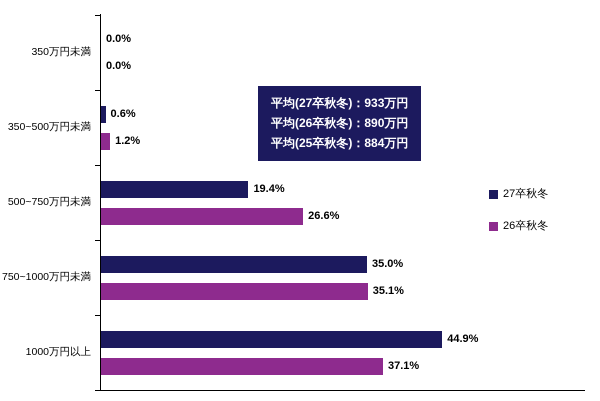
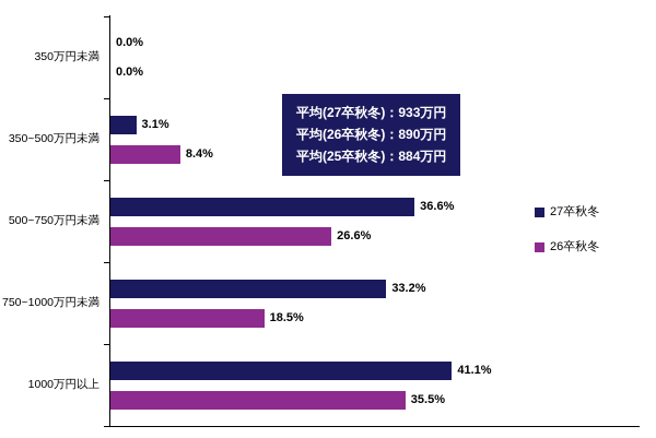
27卒秋冬/350~500万円未満: 0.6% -> 3.1%
26卒秋冬/350~500万円未満: 1.2% -> 8.4%
27卒秋冬/500~750万円未満: 19.4% -> 36.6%
27卒秋冬/750~1000万円未満: 35.0% -> 33.2%
26卒秋冬/750~1000万円未満: 35.1% -> 18.5%
27卒秋冬/1000万円以上: 44.9% -> 41.1%
26卒秋冬/1000万円以上: 37.1% -> 35.5%
